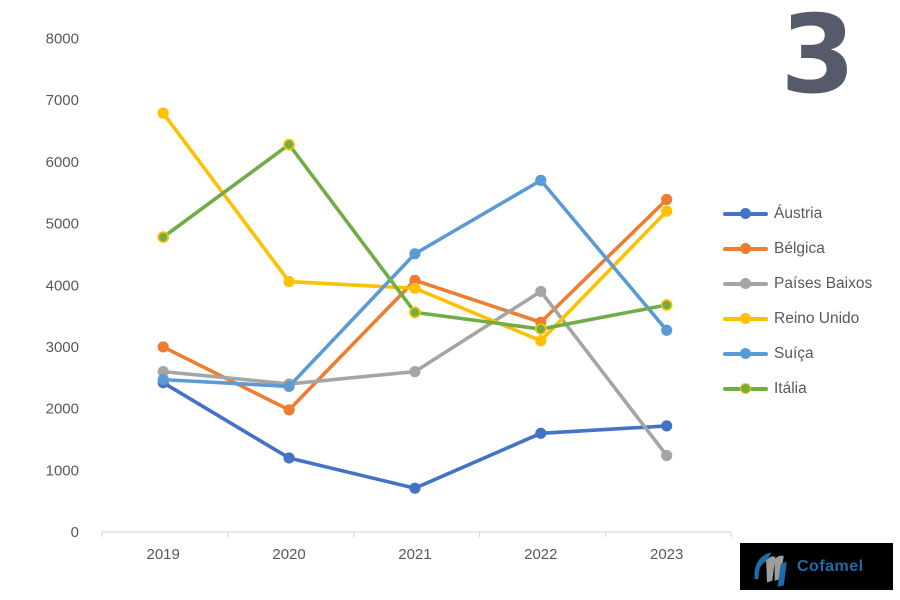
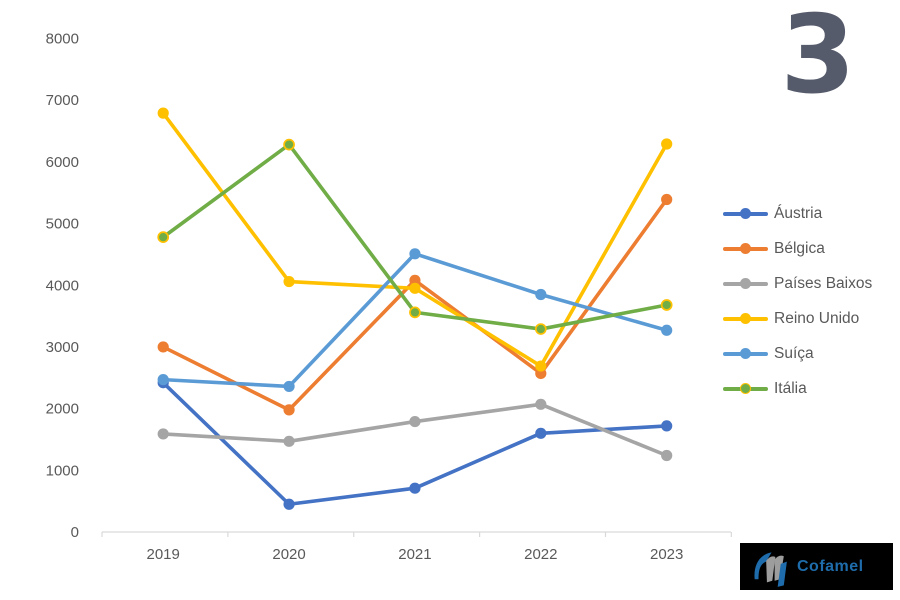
Países Baixos/2019: 2600 -> 1600
Áustria/2020: 1200 -> 400
Países Baixos/2020: 2400 -> 1500
Países Baixos/2021: 2600 -> 1800
Bélgica/2022: 3400 -> 2600
Países Baixos/2022: 3900 -> 2100
Reino Unido/2022: 3100 -> 2700
Suíça/2022: 5700 -> 3800
Reino Unido/2023: 5200 -> 6300
